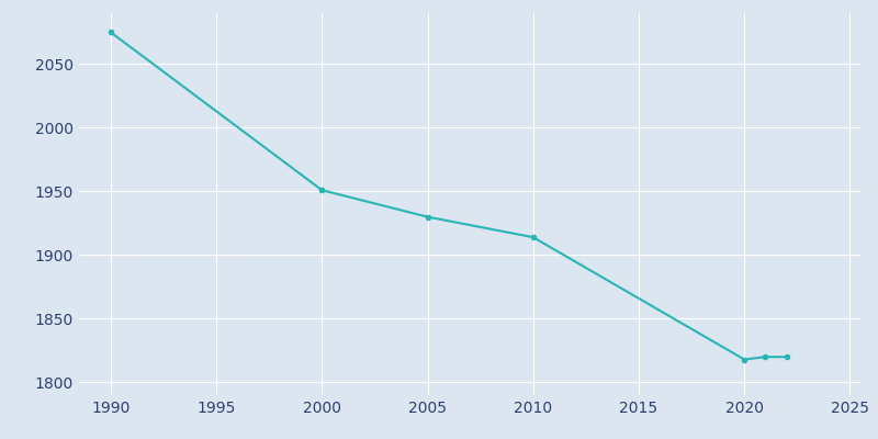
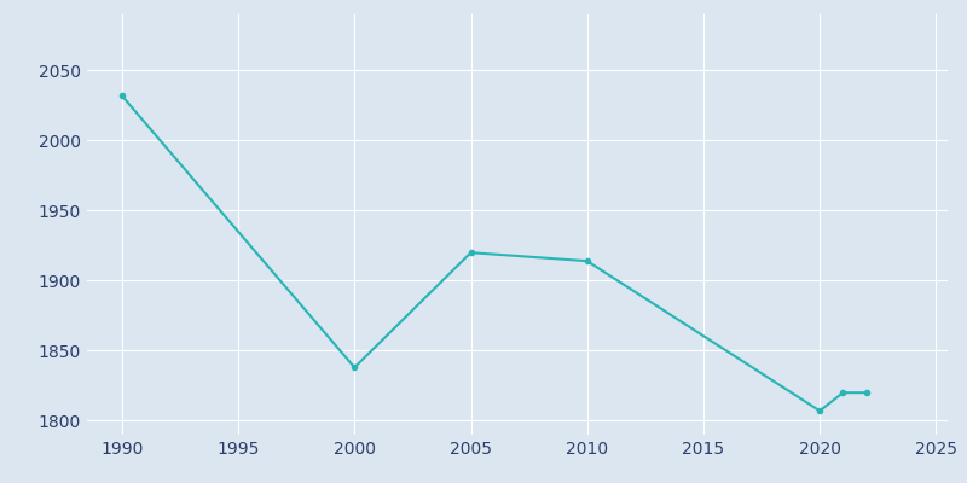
1990: 2075 -> 2032
2000: 1951 -> 1838
2005: 1930 -> 1920
2020: 1818 -> 1807
